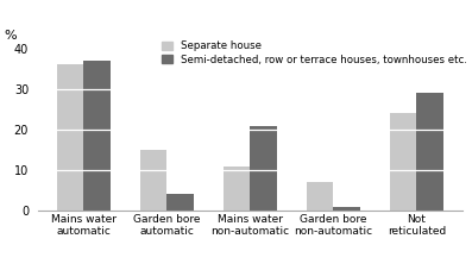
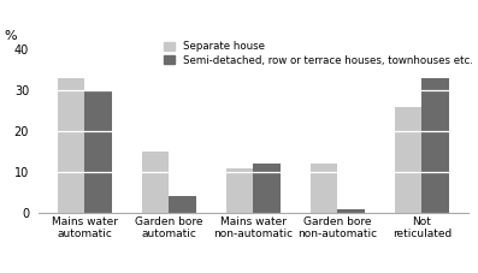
Separate house/Mains water automatic: 36 -> 33
Semi-detached, row or terrace houses, townhouses etc./Mains water automatic: 37 -> 30
Semi-detached, row or terrace houses, townhouses etc./Mains water non-automatic: 21 -> 12
Separate house/Garden bore non-automatic: 7 -> 12
Separate house/Not reticulated: 24 -> 26
Semi-detached, row or terrace houses, townhouses etc./Not reticulated: 29 -> 33
